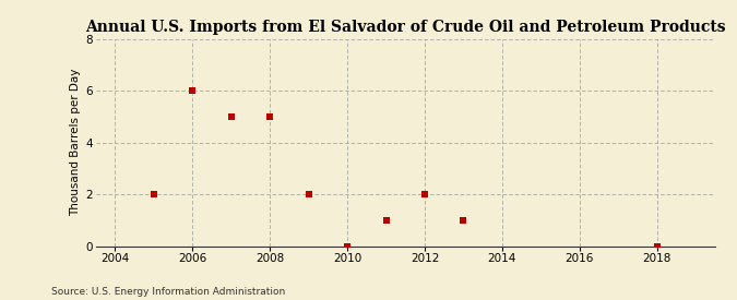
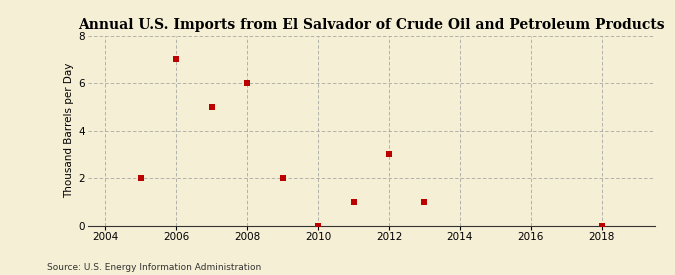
2006: 6 -> 7
2008: 5 -> 6
2012: 2 -> 3
